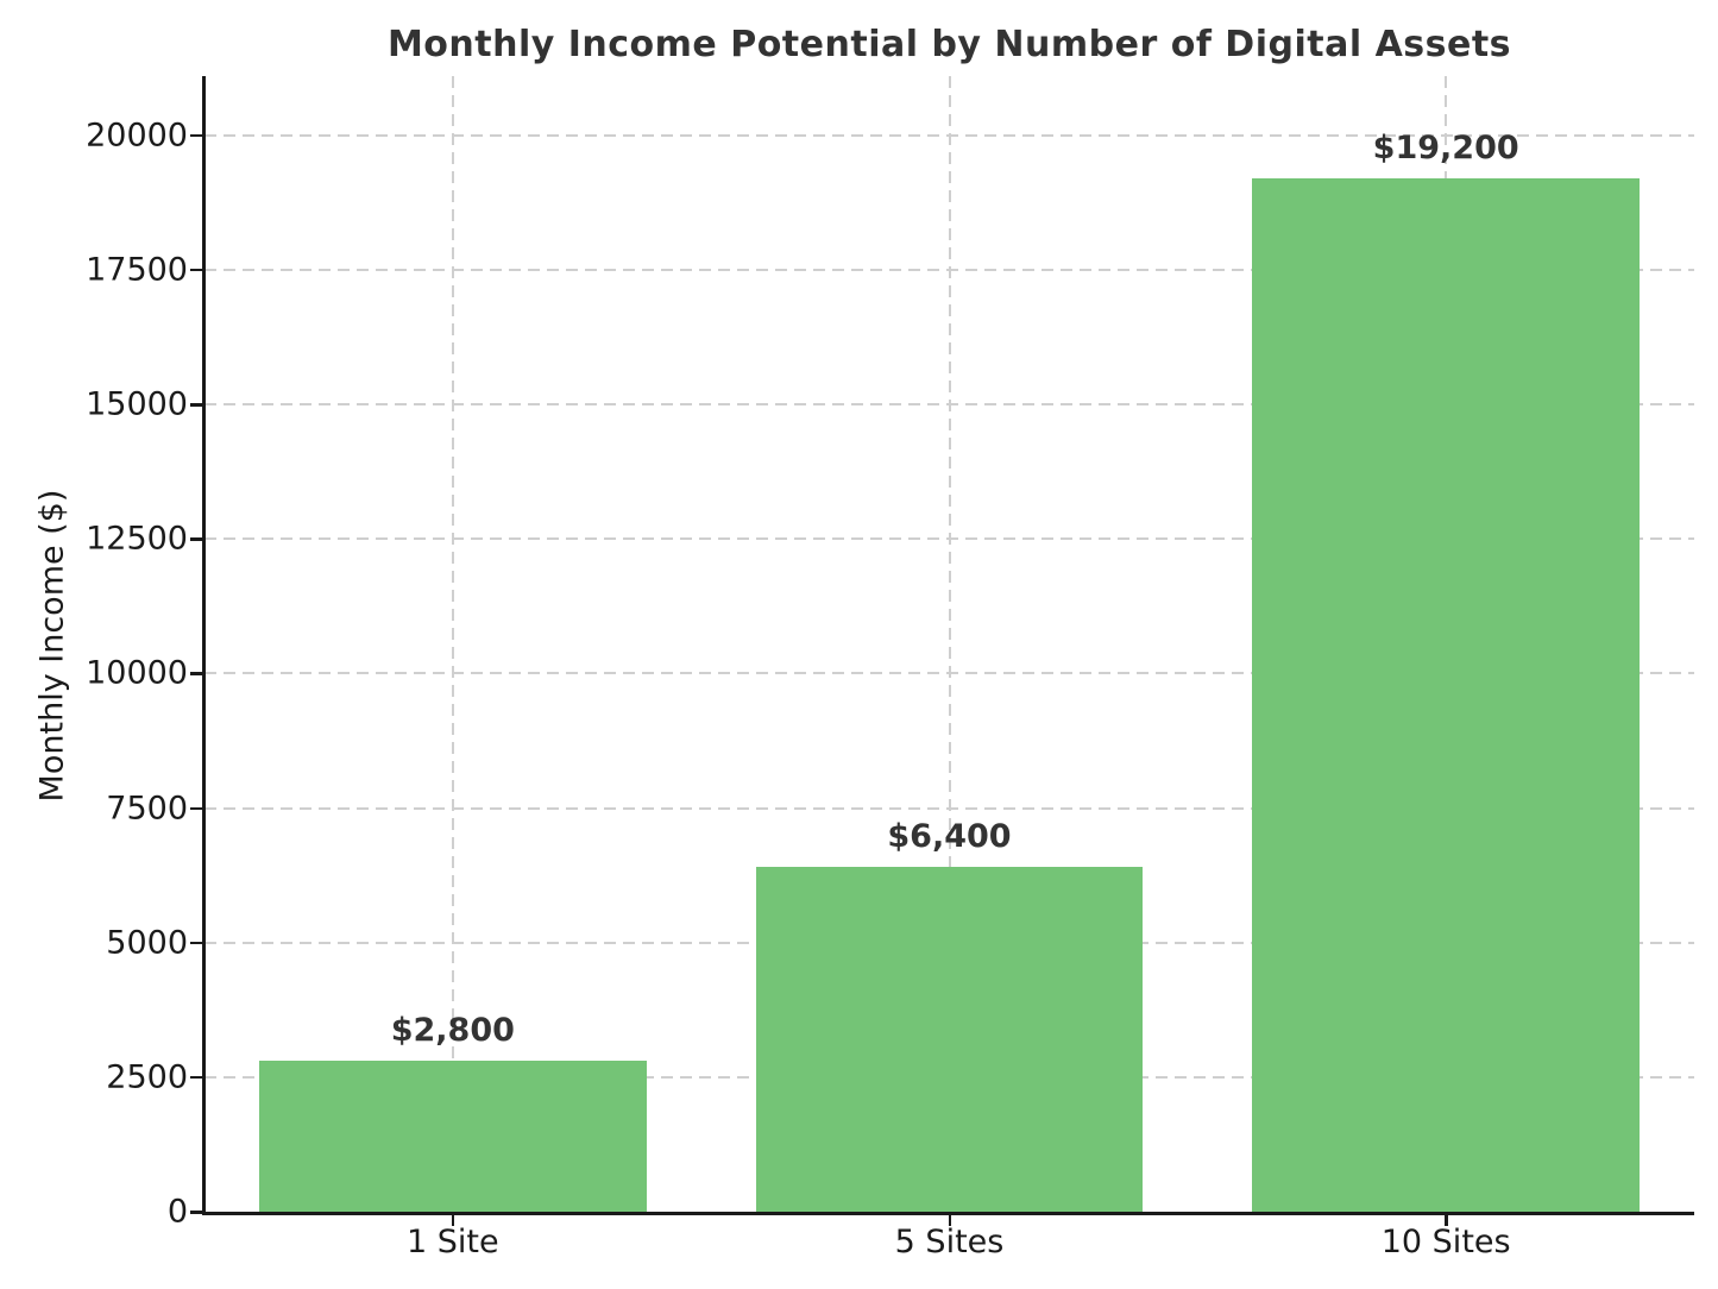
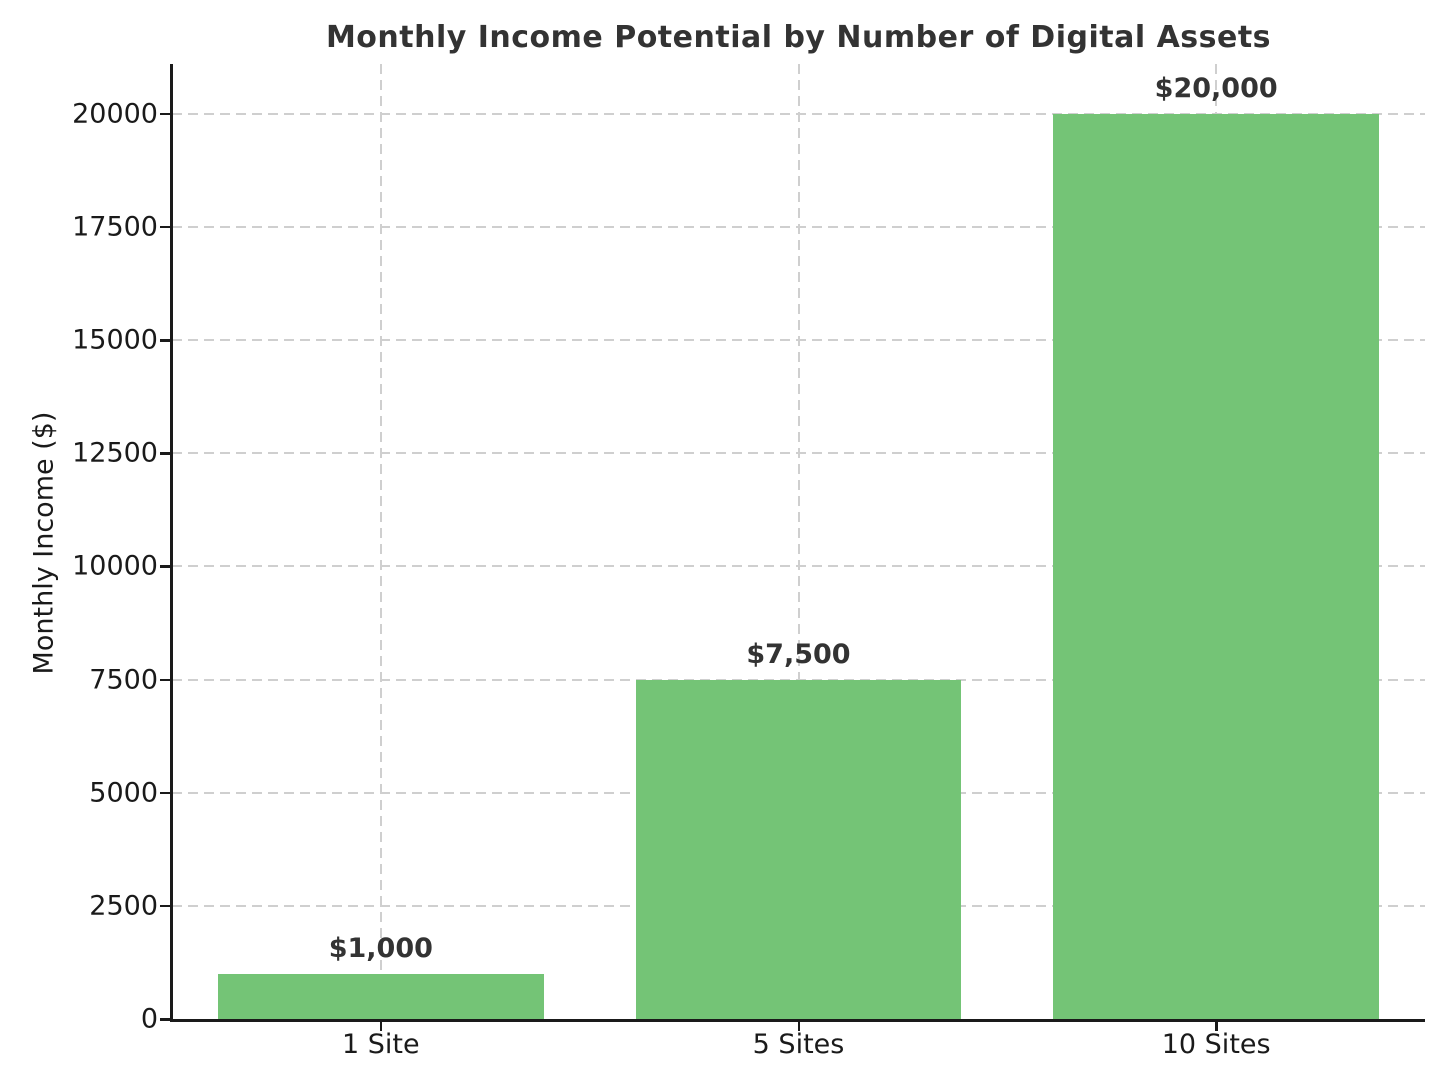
1 Site: $2,800 -> $1,000
5 Sites: $6,400 -> $7,500
10 Sites: $19,200 -> $20,000
